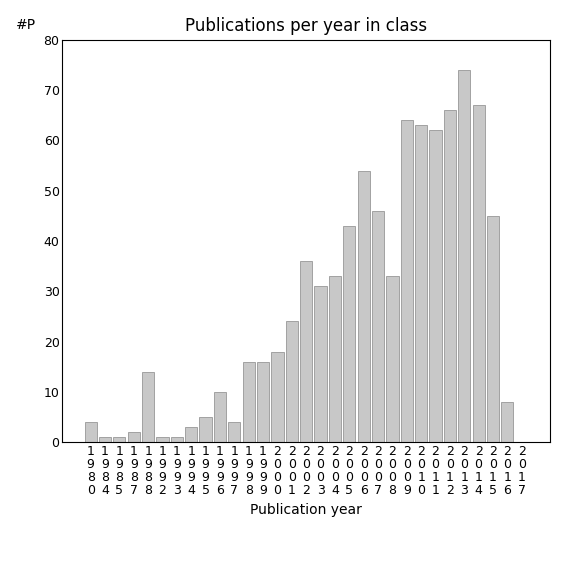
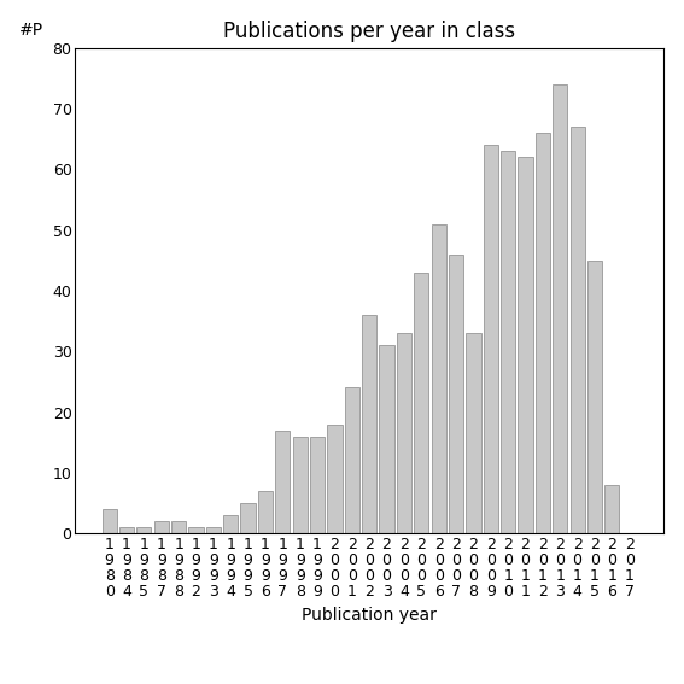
1 9 8 8: 14 -> 2
1 9 9 6: 10 -> 7
1 9 9 7: 4 -> 17
2 0 0 6: 54 -> 51
